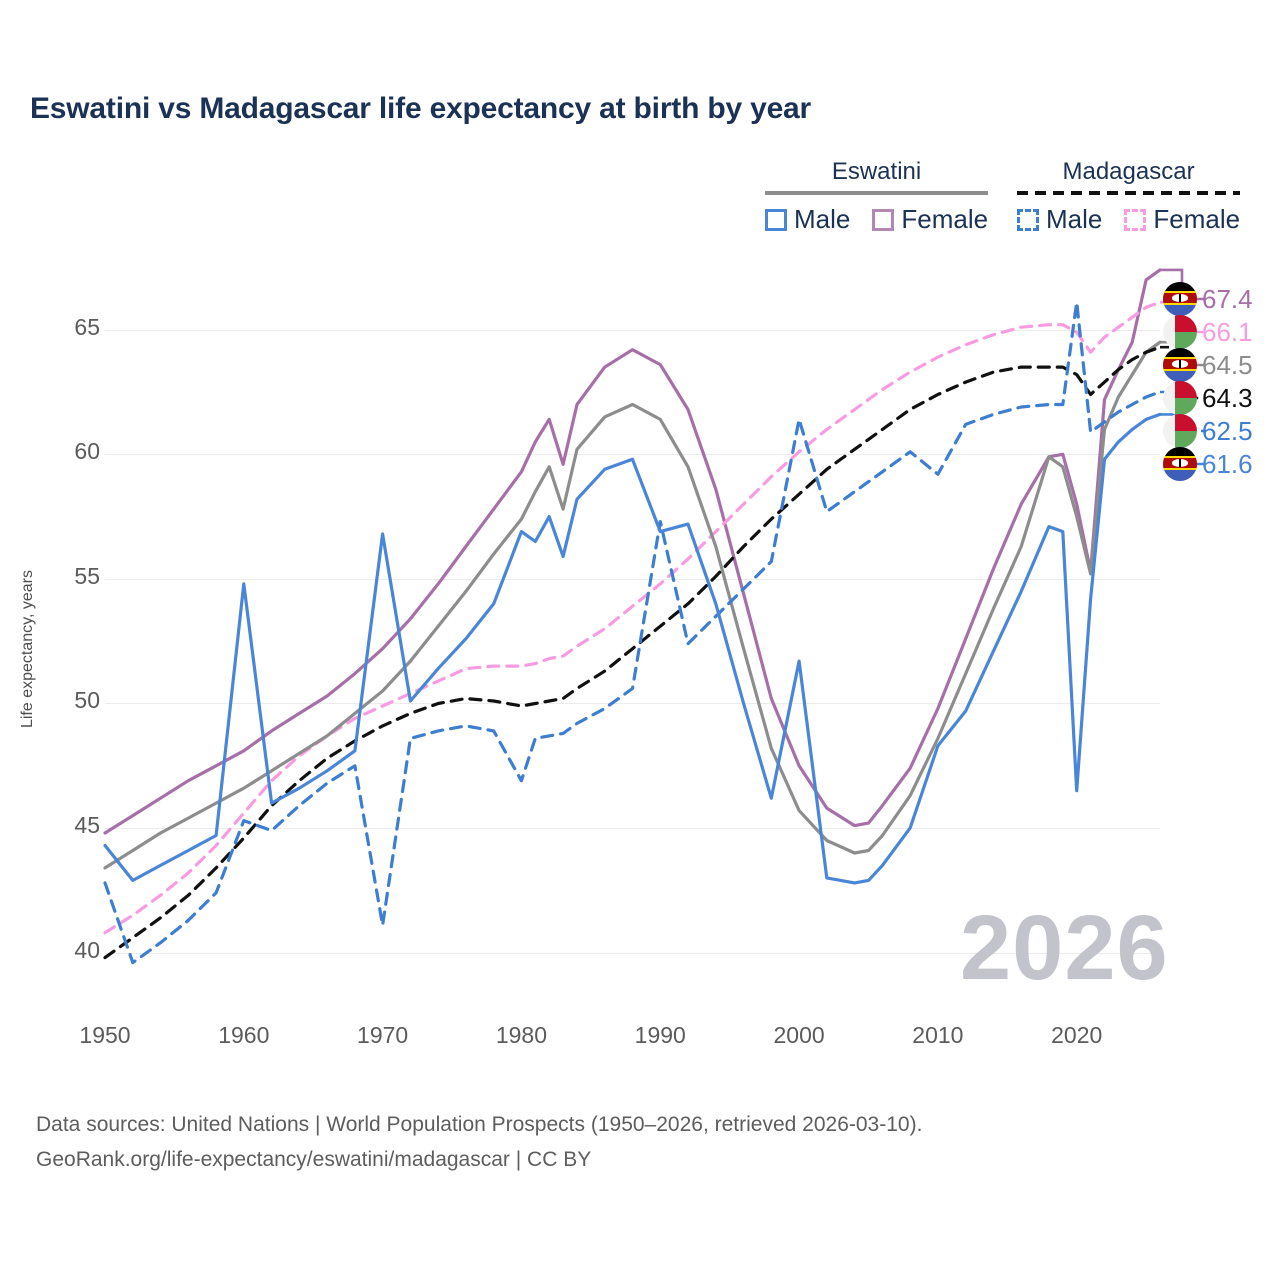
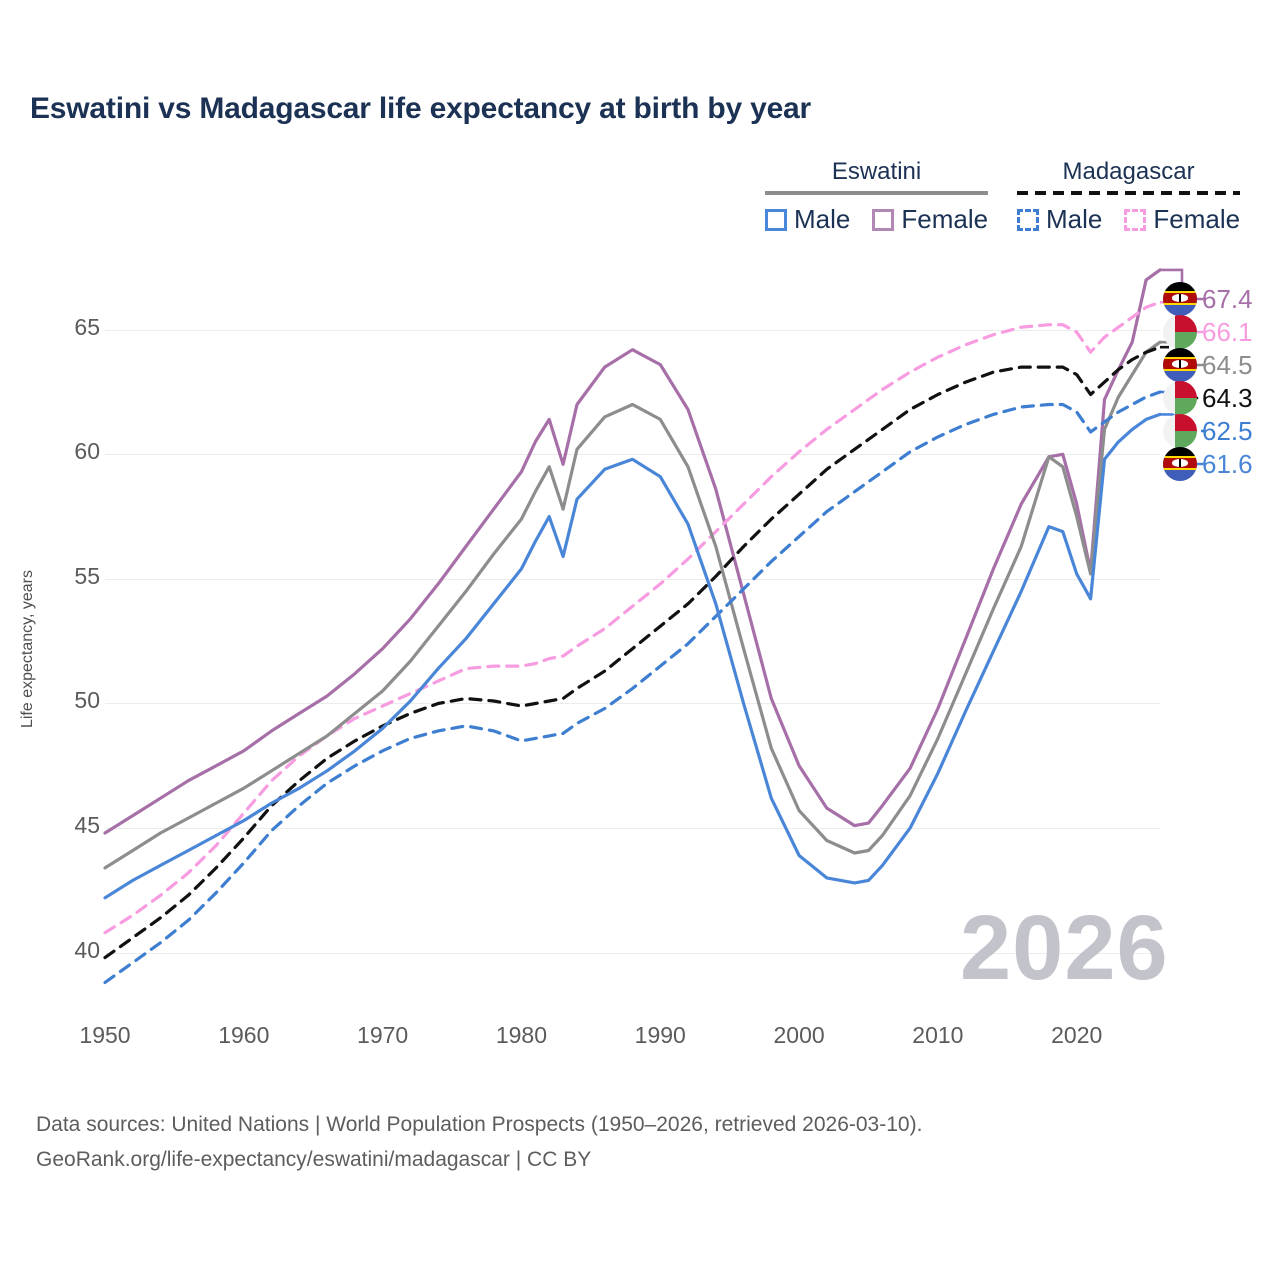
Madagascar Male/1950: 42.8 -> 38.8
Eswatini Male/1950: 44.3 -> 42.2
Madagascar Male/1960: 45.3 -> 43.6
Eswatini Male/1960: 54.8 -> 45.3
Madagascar Male/1970: 41.1 -> 48.1
Eswatini Male/1970: 56.8 -> 49.0
Madagascar Male/1980: 46.9 -> 48.5
Eswatini Male/1980: 56.9 -> 55.4
Madagascar Male/1990: 57.3 -> 51.5
Eswatini Male/1990: 56.9 -> 59.1
Madagascar Male/2000: 61.4 -> 56.7
Eswatini Male/2000: 51.7 -> 43.9
Madagascar Male/2010: 59.2 -> 60.7
Eswatini Male/2010: 48.3 -> 47.2
Madagascar Male/2020: 66.1 -> 61.7
Eswatini Male/2020: 46.5 -> 55.2
